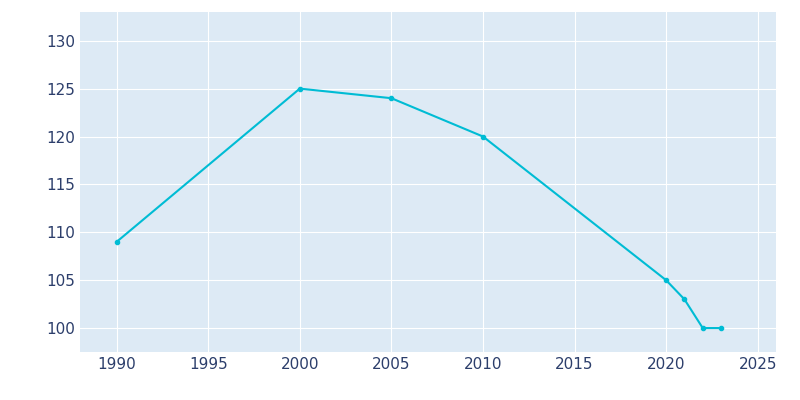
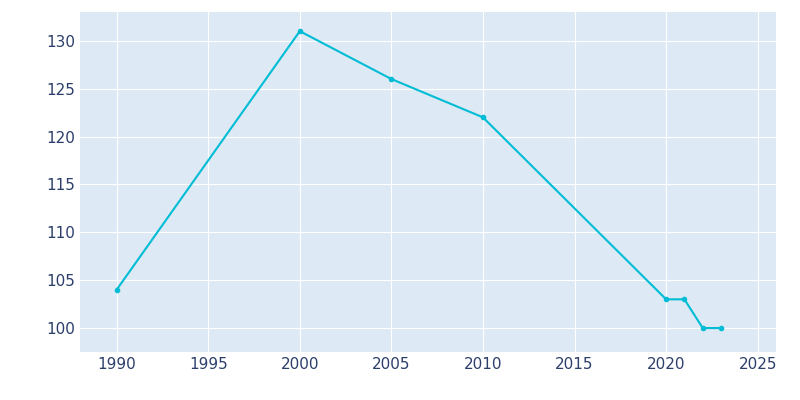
1990: 109 -> 104
2000: 125 -> 131
2005: 124 -> 126
2010: 120 -> 122
2020: 105 -> 103
